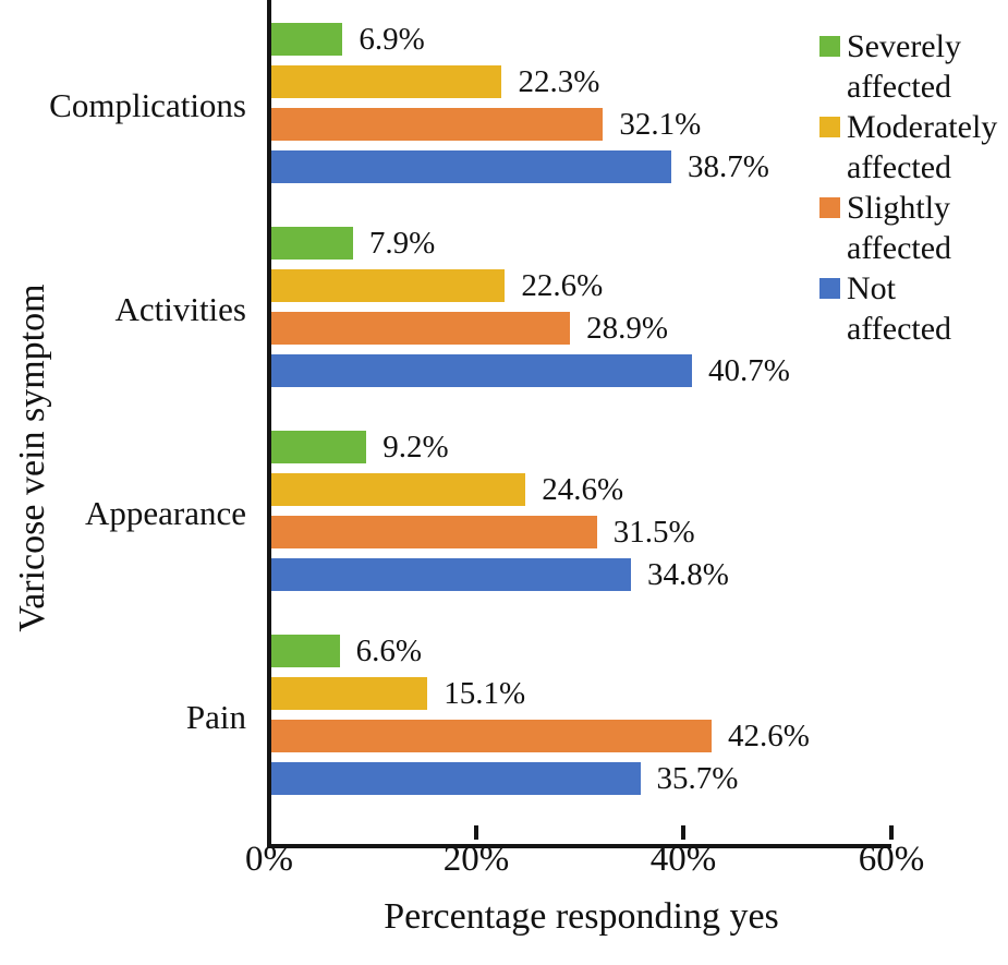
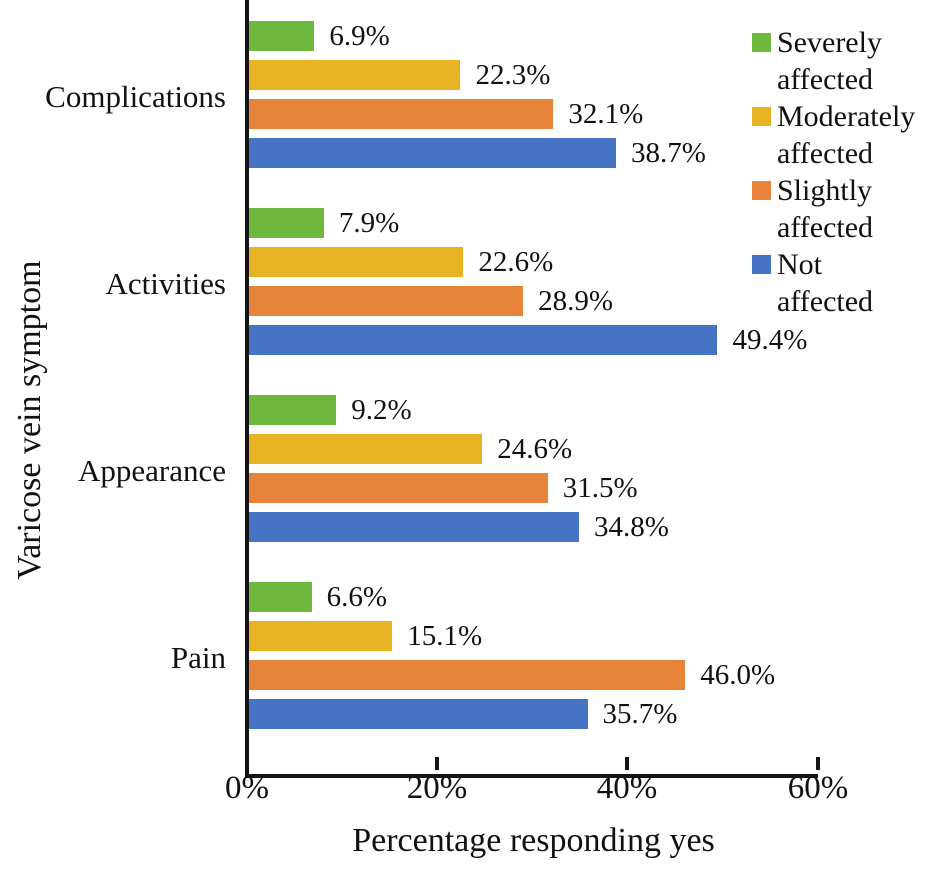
Not affected/Activities: 40.7% -> 49.4%
Slightly affected/Pain: 42.6% -> 46.0%
